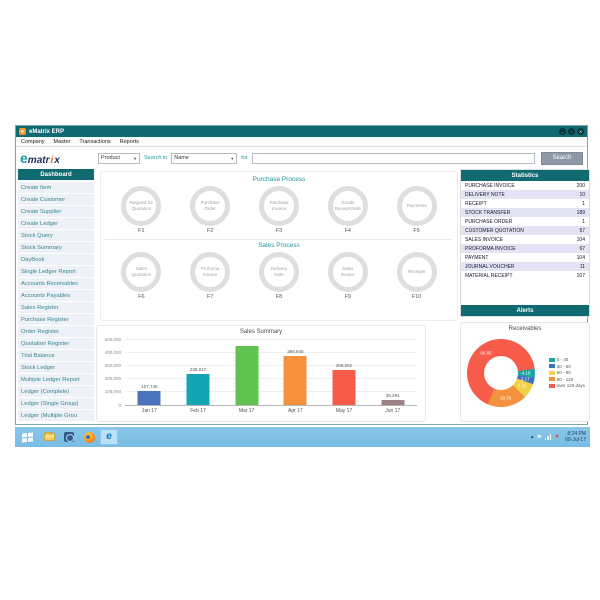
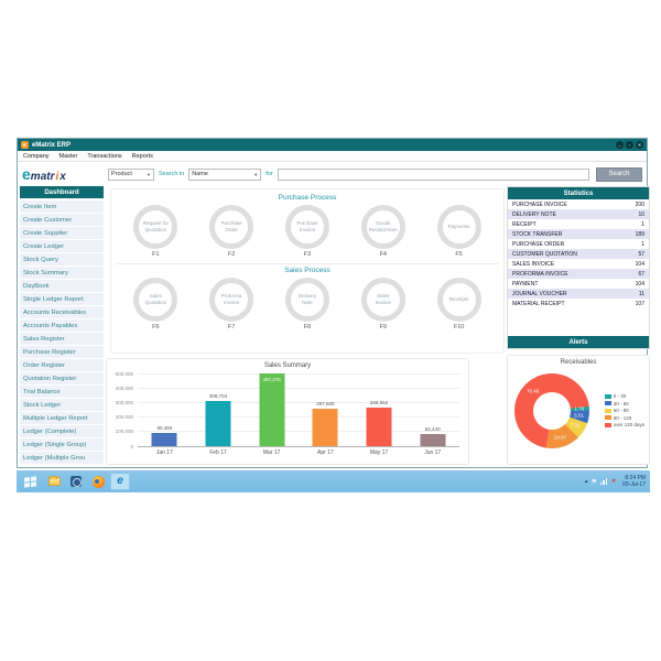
Sales Summary/Jan 17: 107,745 -> 90,484
Sales Summary/Feb 17: 238,017 -> 309,704
Sales Summary/Mar 17: 445,991 -> 497,278
Sales Summary/Apr 17: 369,940 -> 257,500
Sales Summary/Jun 17: 39,291 -> 84,440
Receivables/0 - 30: 4.10 -> 1.76
Receivables/30 - 60: 3.17 -> 5.51
Receivables/90 - 120: 18.78 -> 14.97
Receivables/over 120 days: 66.65 -> 70.46
